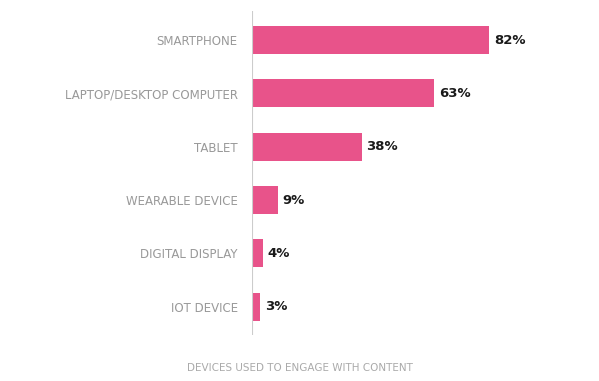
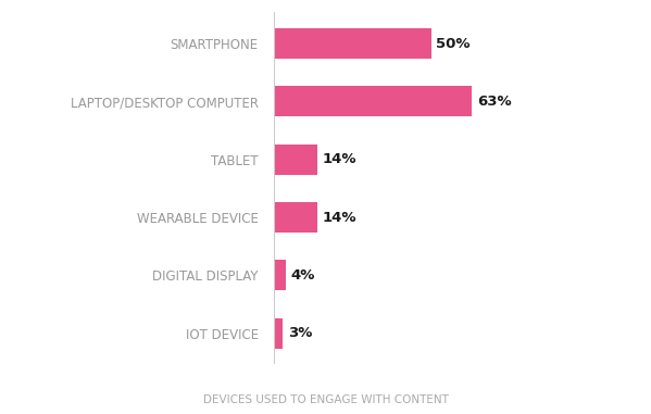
SMARTPHONE: 82% -> 50%
TABLET: 38% -> 14%
WEARABLE DEVICE: 9% -> 14%
